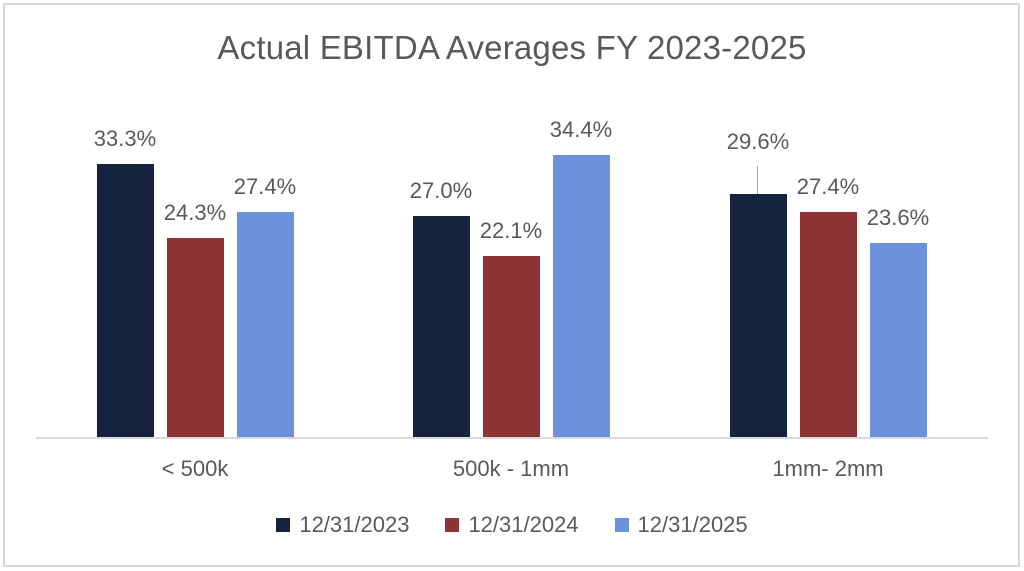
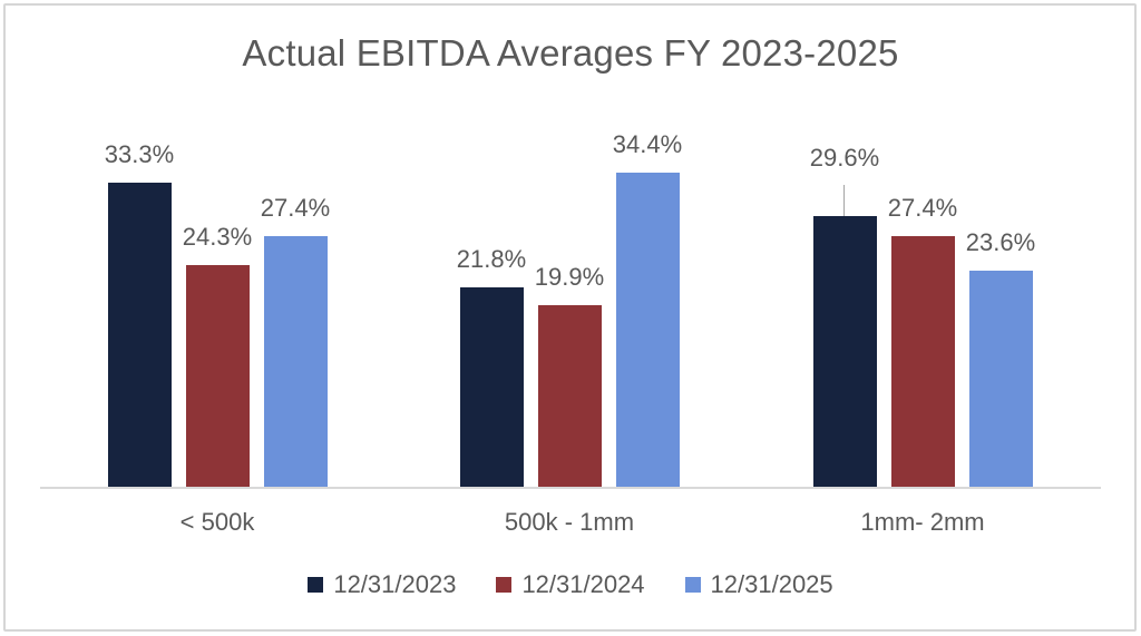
12/31/2023/500k - 1mm: 27.0% -> 21.8%
12/31/2024/500k - 1mm: 22.1% -> 19.9%
